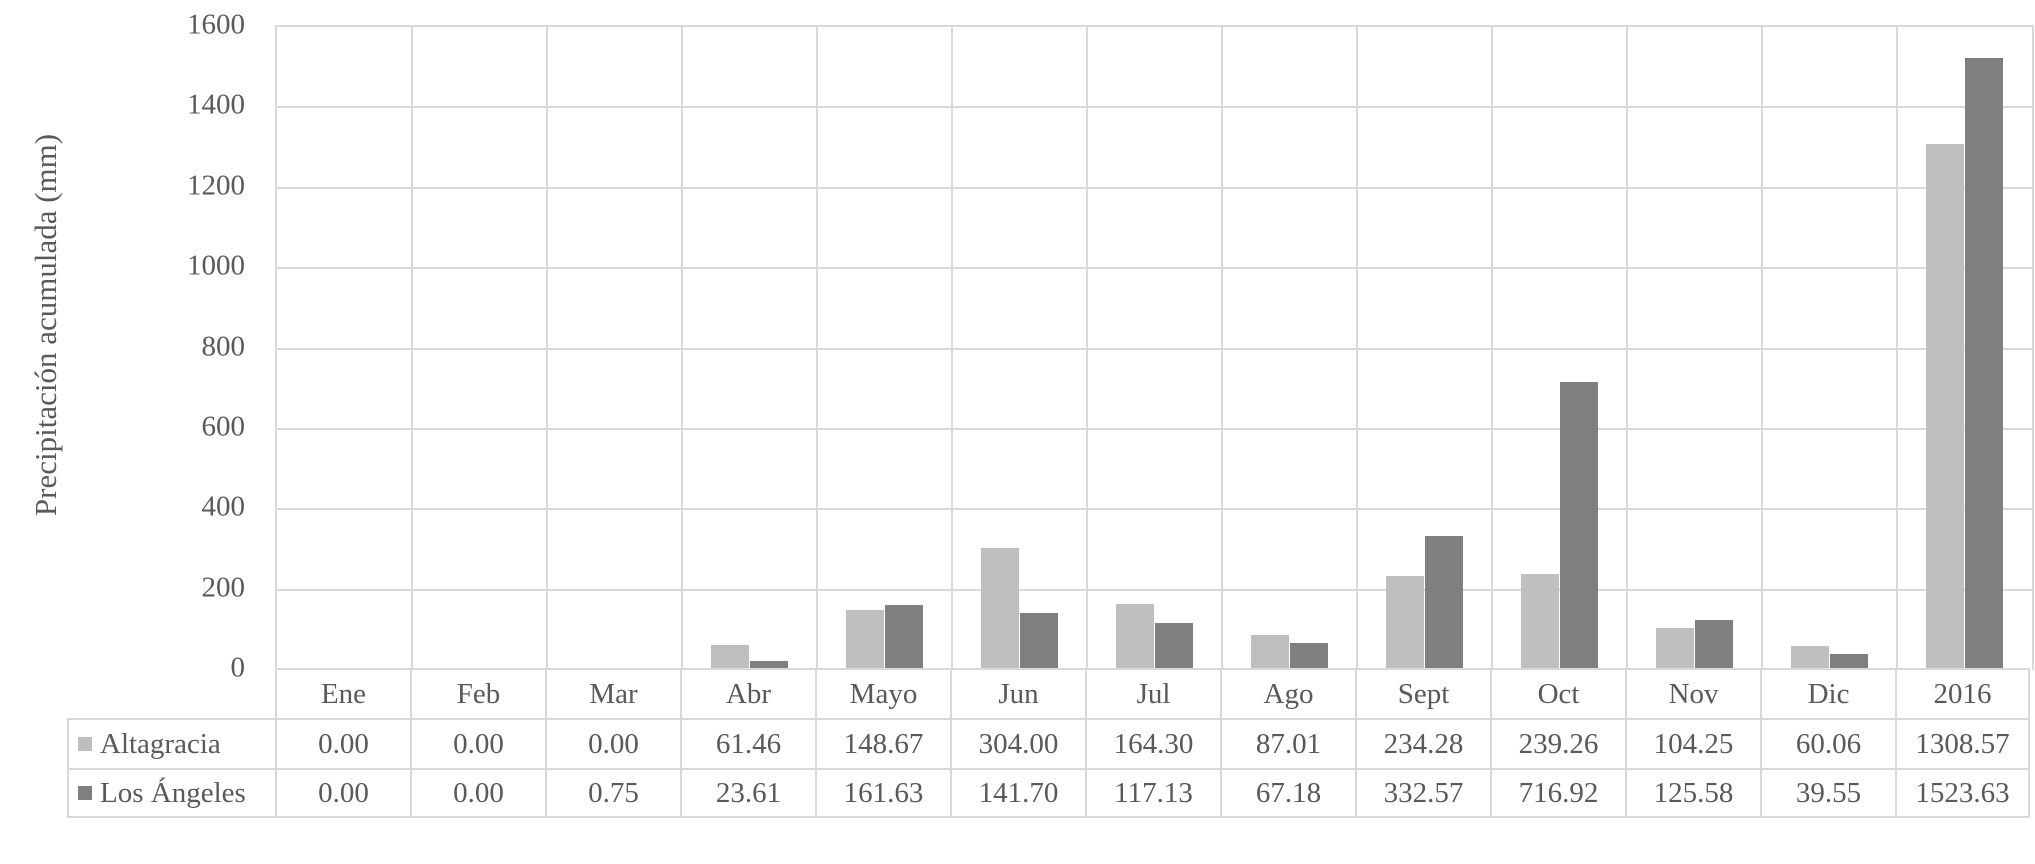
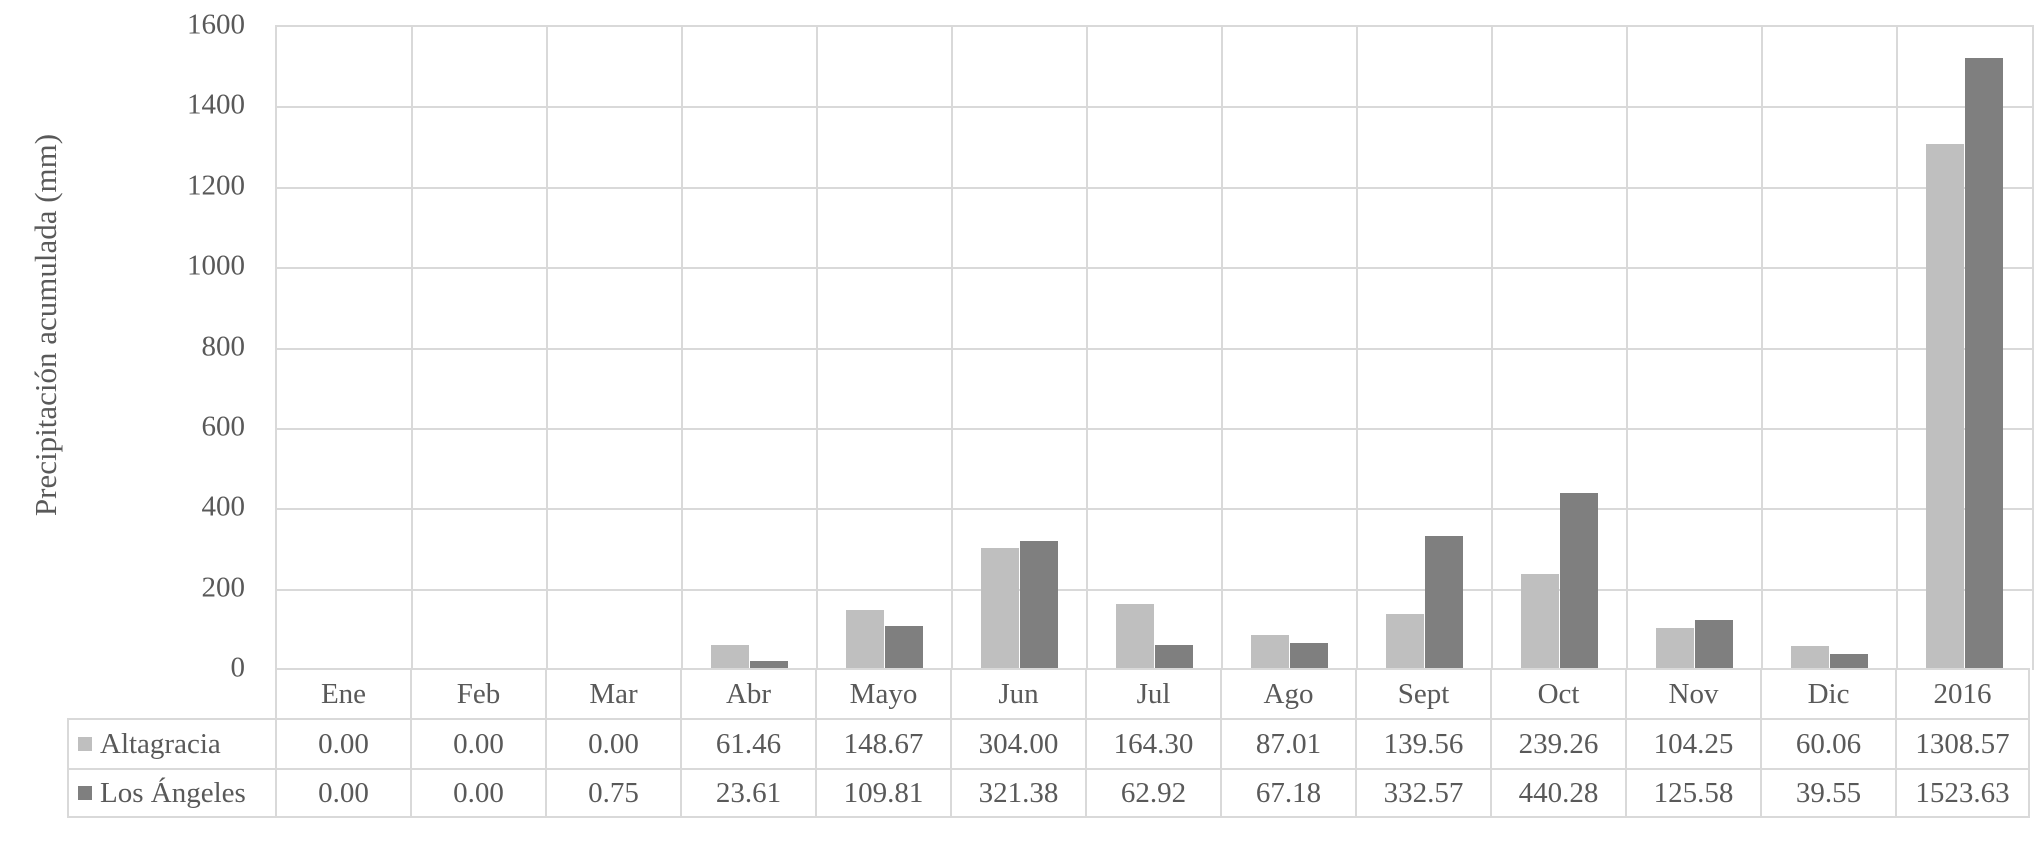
Los Ángeles/Mayo: 161.63 -> 109.81
Los Ángeles/Jun: 141.70 -> 321.38
Los Ángeles/Jul: 117.13 -> 62.92
Altagracia/Sept: 234.28 -> 139.56
Los Ángeles/Oct: 716.92 -> 440.28
